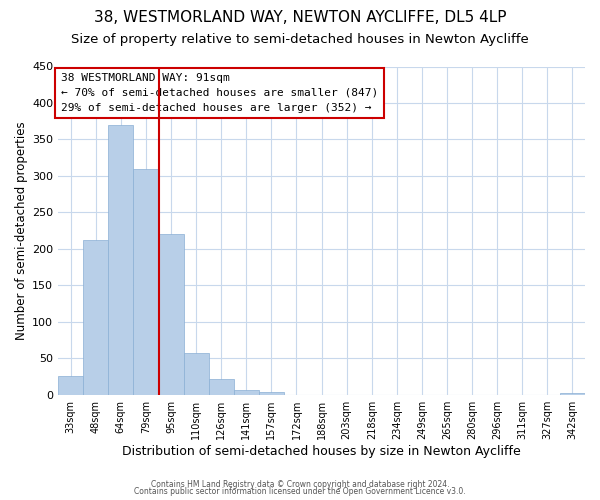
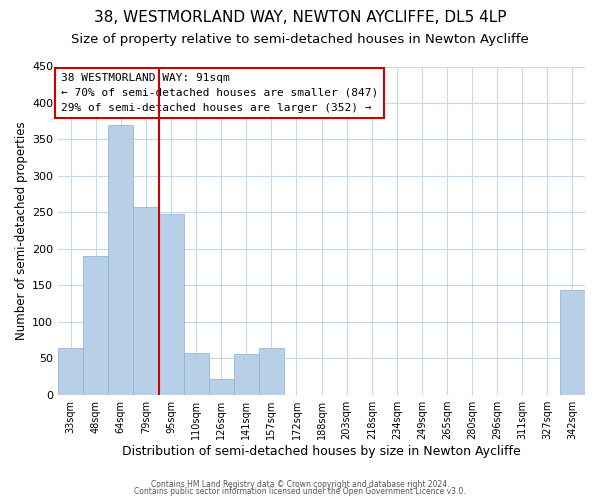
33sqm: 25 -> 64
48sqm: 212 -> 190
79sqm: 310 -> 258
95sqm: 220 -> 248
141sqm: 7 -> 56
157sqm: 4 -> 64
342sqm: 2 -> 144
